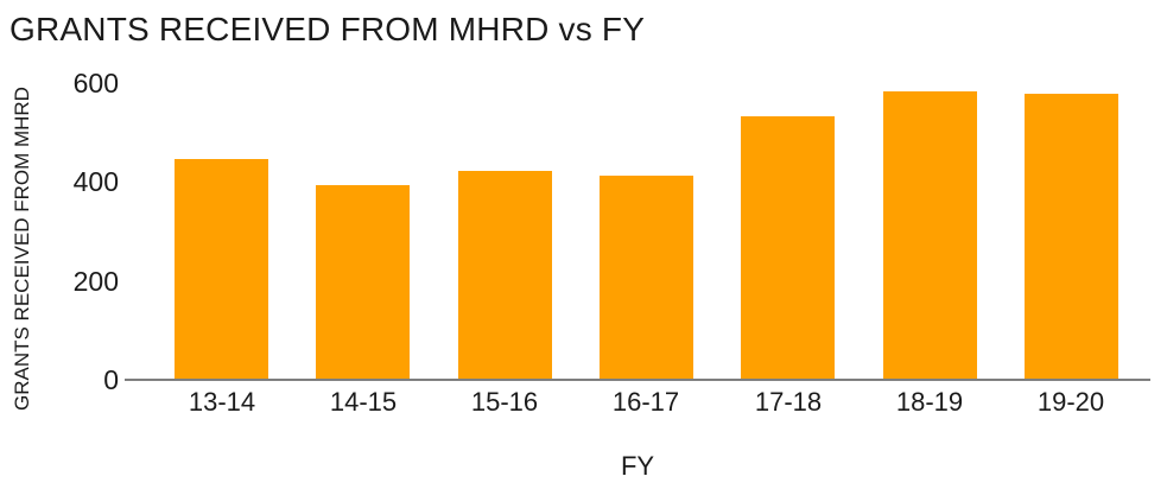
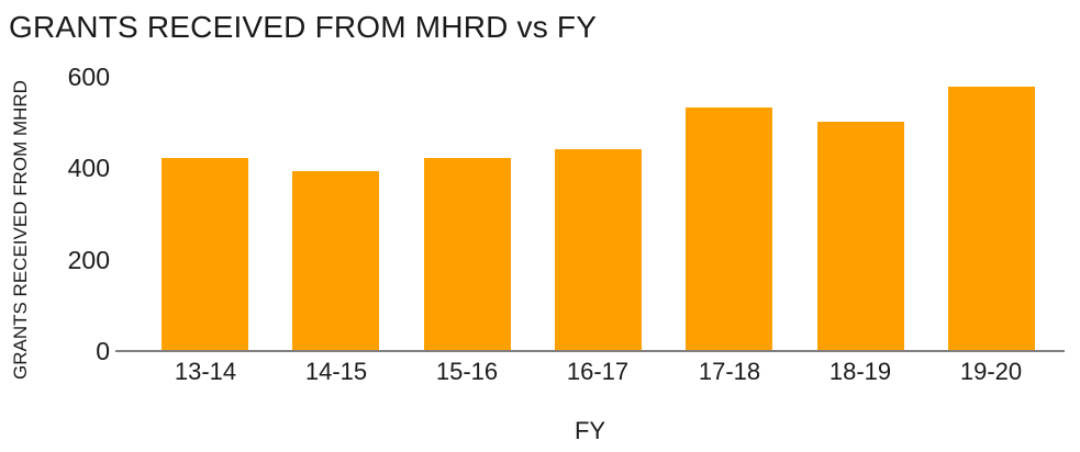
13-14: 440 -> 420
16-17: 410 -> 440
18-19: 580 -> 500
